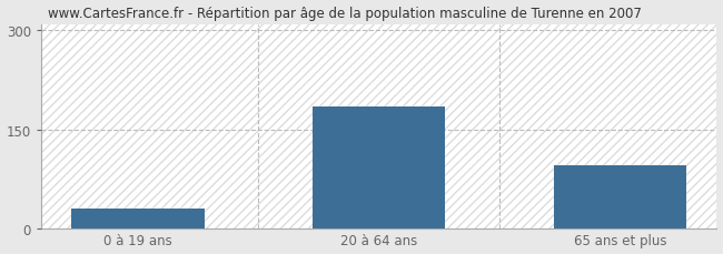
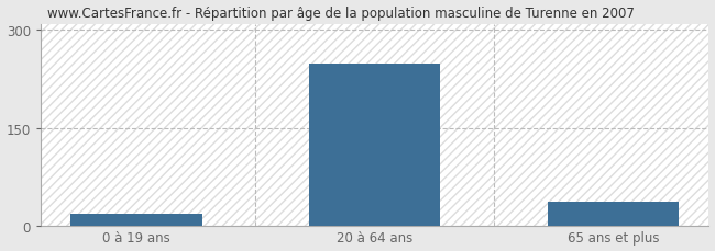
0 à 19 ans: 30 -> 18
20 à 64 ans: 185 -> 248
65 ans et plus: 95 -> 36
